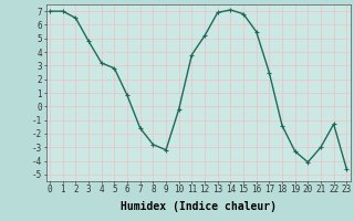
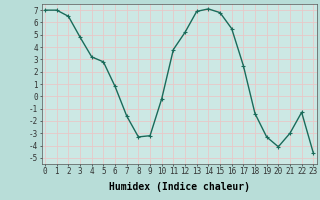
8: -2.8 -> -3.3
